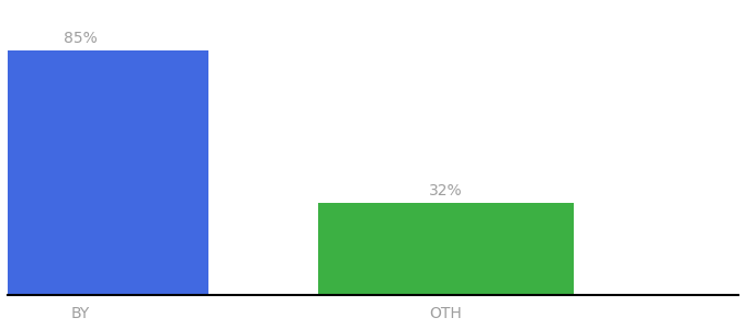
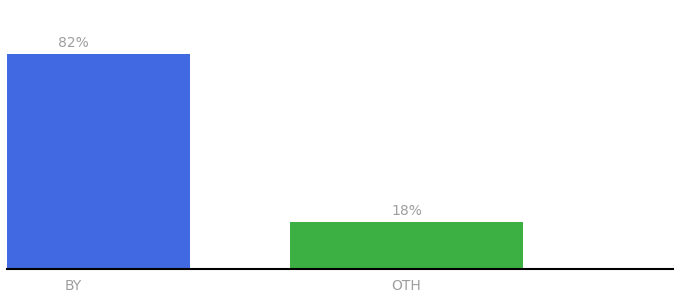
BY: 85% -> 82%
OTH: 32% -> 18%
